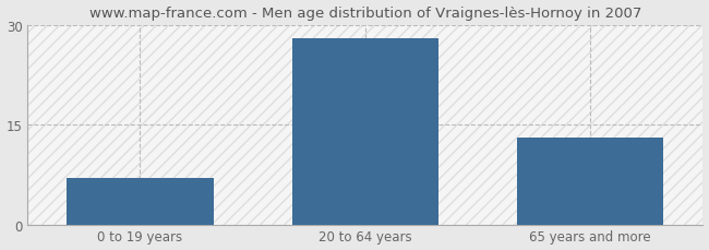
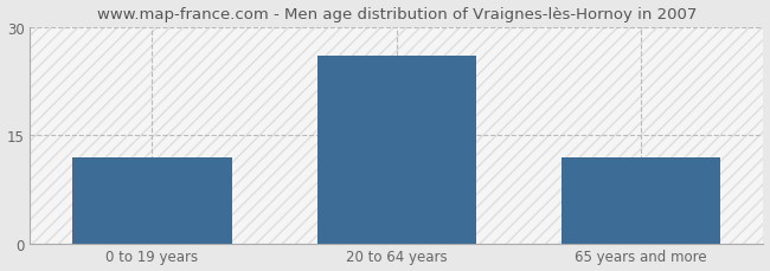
0 to 19 years: 7 -> 12
20 to 64 years: 28 -> 26
65 years and more: 13 -> 12
